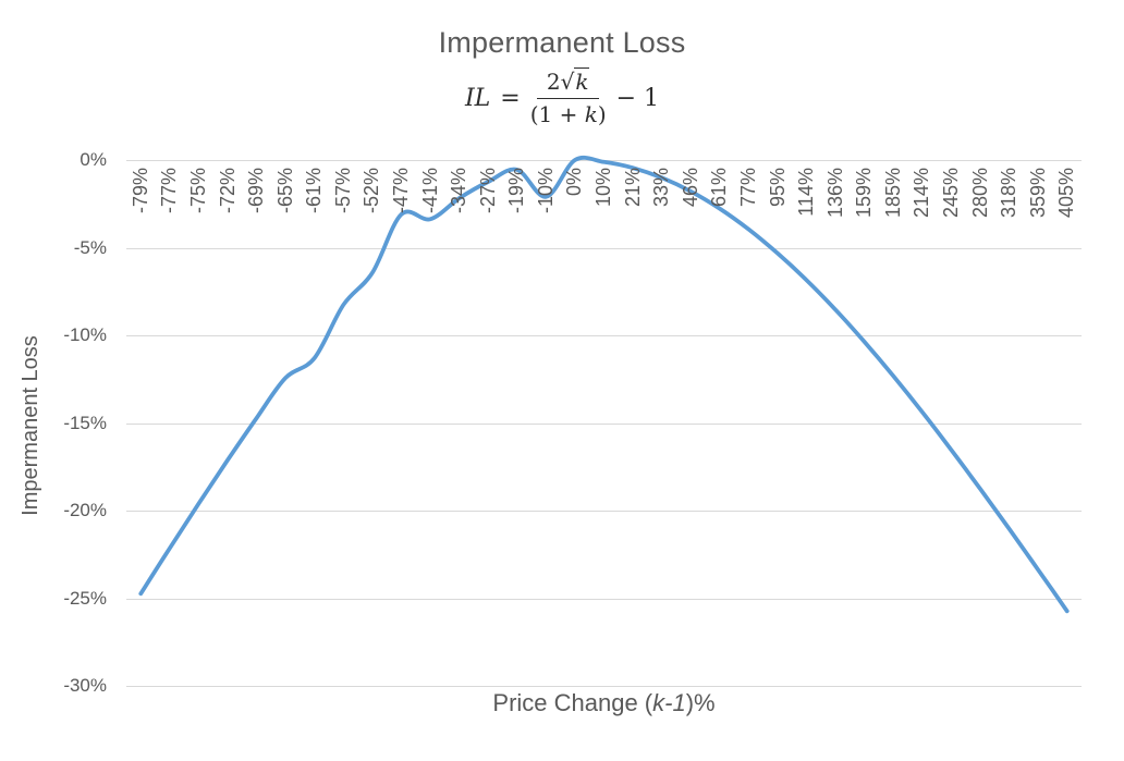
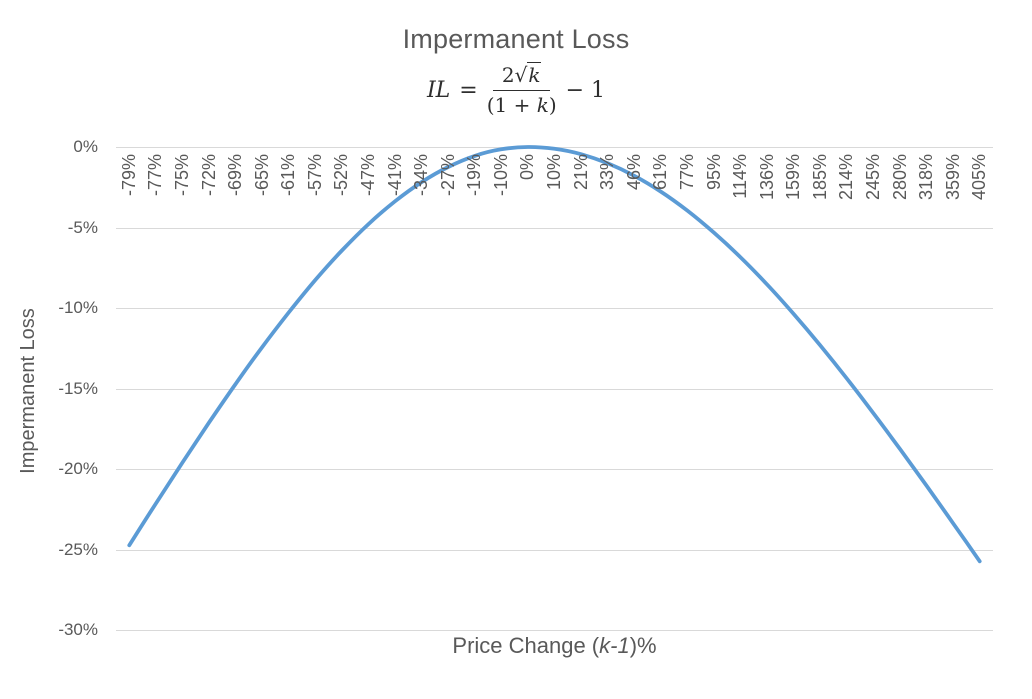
-61%: -11.3% -> -10.3%
-47%: -3.1% -> -4.8%
-10%: -2.1% -> -0.1%
